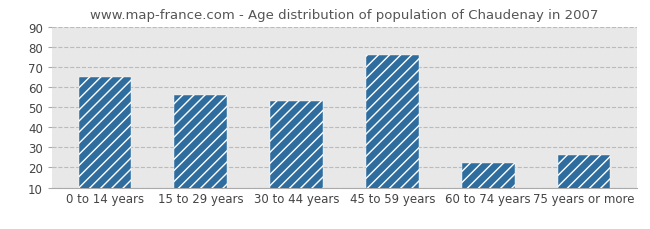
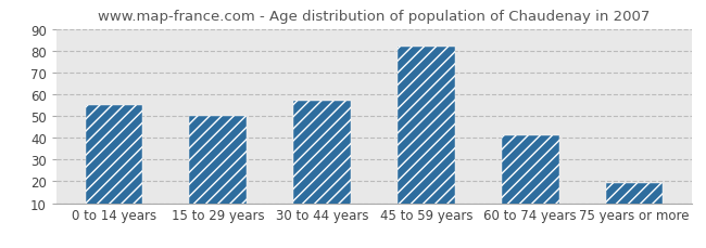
0 to 14 years: 65 -> 55
15 to 29 years: 56 -> 50
30 to 44 years: 53 -> 57
45 to 59 years: 76 -> 82
60 to 74 years: 22 -> 41
75 years or more: 26 -> 19
